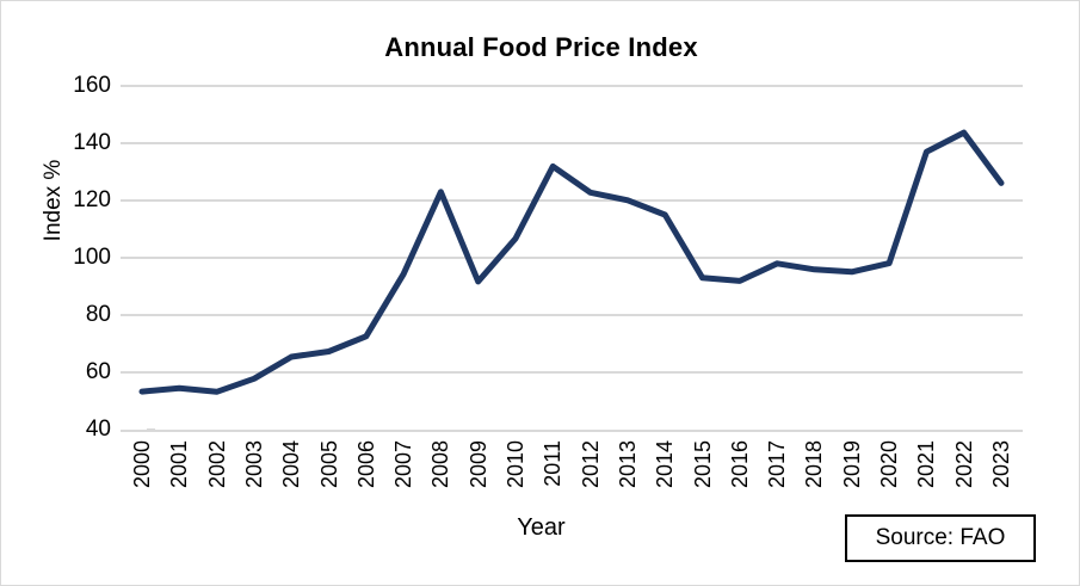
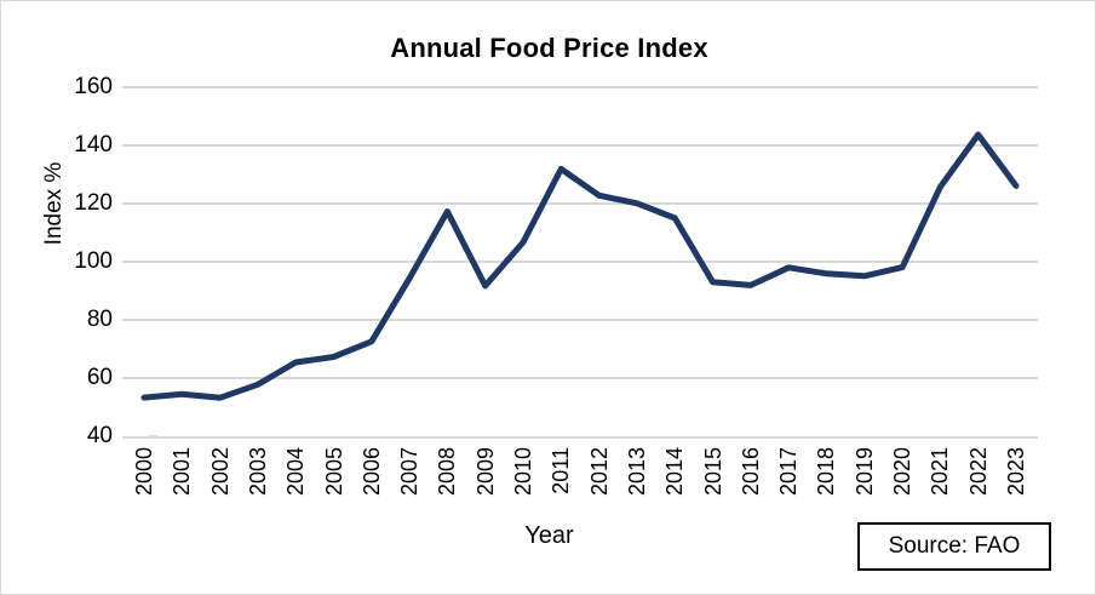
2008: 123 -> 117
2021: 137 -> 126
